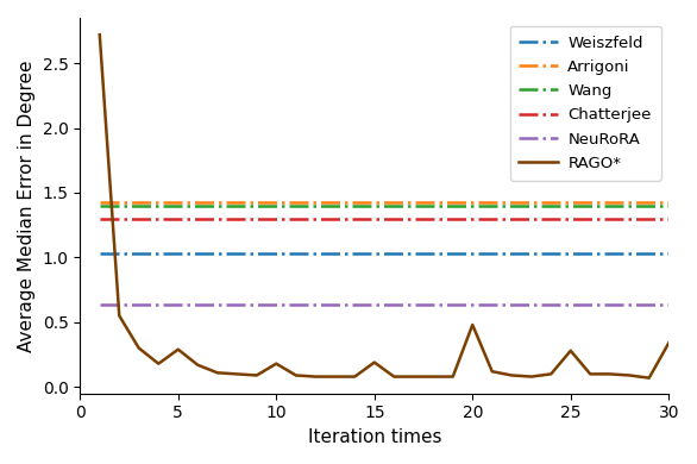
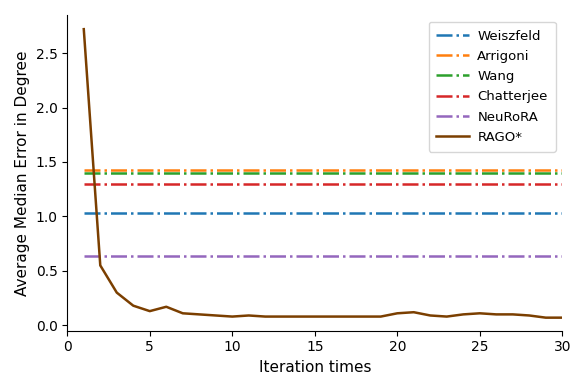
5: 0.29 -> 0.13
10: 0.18 -> 0.08
15: 0.19 -> 0.08
20: 0.48 -> 0.11
25: 0.28 -> 0.11
30: 0.34 -> 0.07
